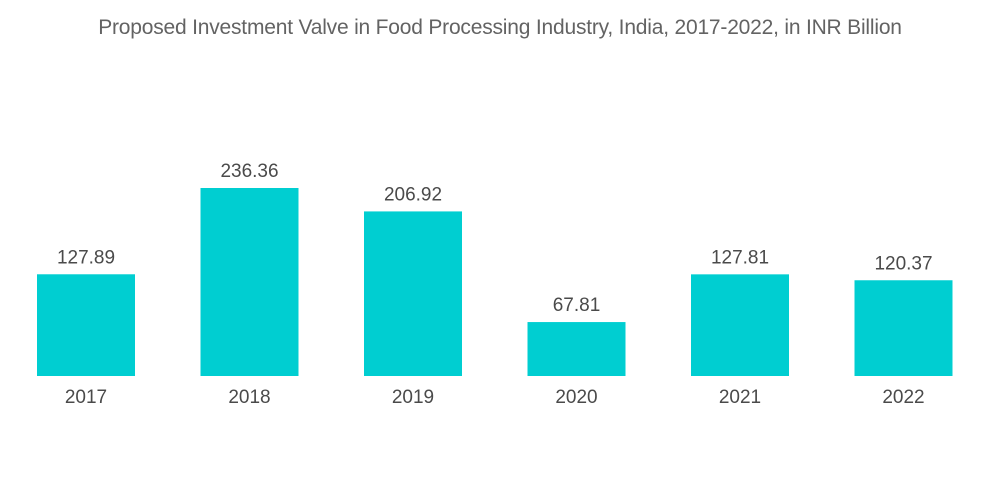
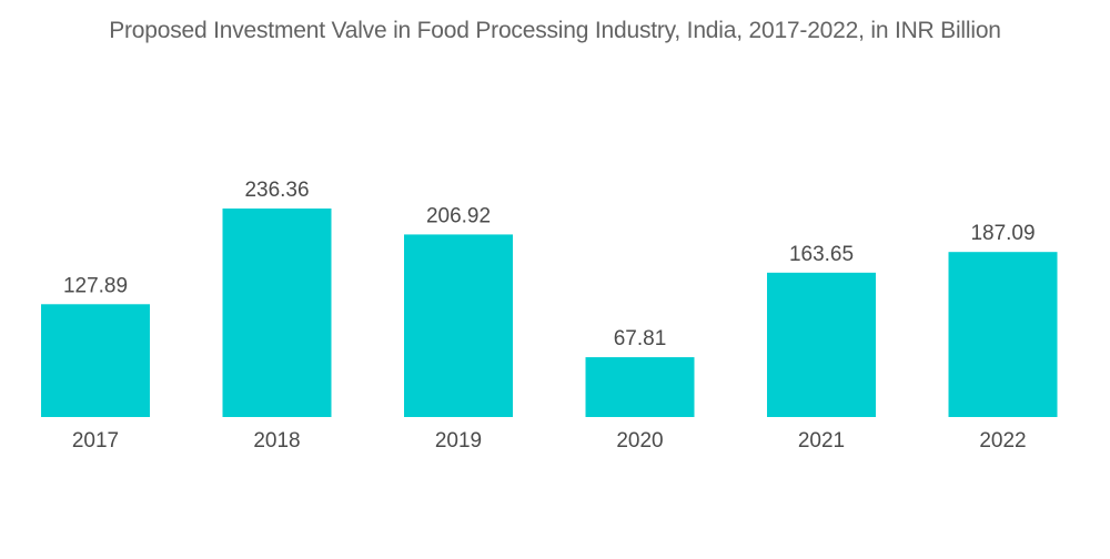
2021: 127.81 -> 163.65
2022: 120.37 -> 187.09
